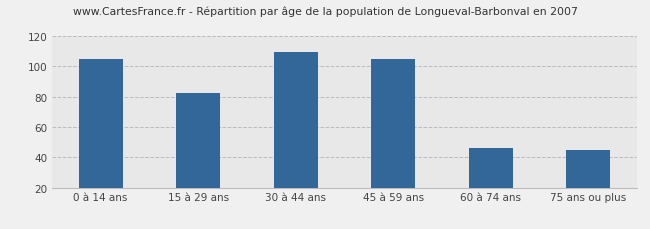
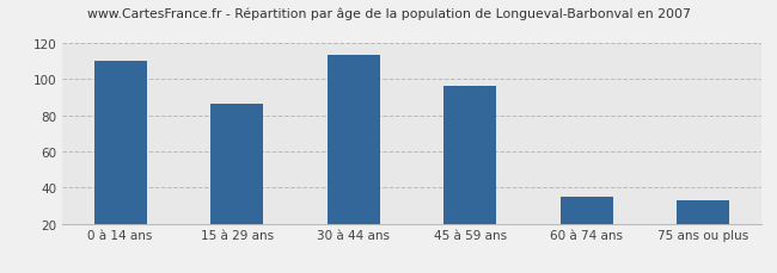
0 à 14 ans: 105 -> 110
15 à 29 ans: 82 -> 86
30 à 44 ans: 109 -> 113
45 à 59 ans: 105 -> 96
60 à 74 ans: 46 -> 35
75 ans ou plus: 45 -> 33
